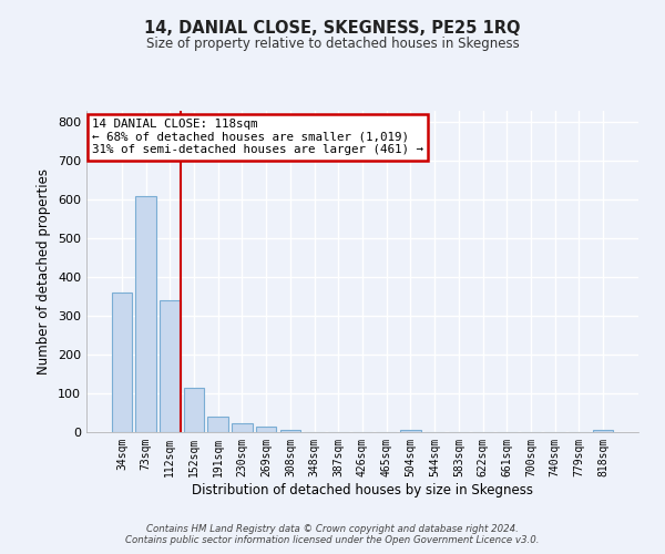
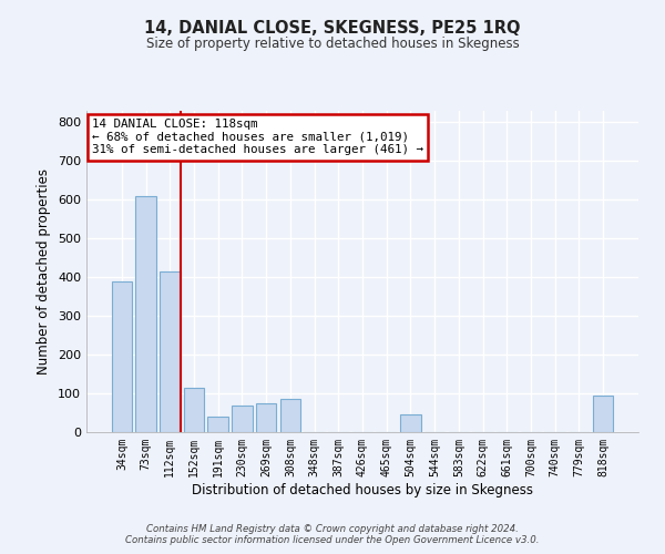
34sqm: 360 -> 390
112sqm: 340 -> 415
230sqm: 22 -> 70
269sqm: 15 -> 75
308sqm: 7 -> 85
504sqm: 5 -> 45
818sqm: 5 -> 95
